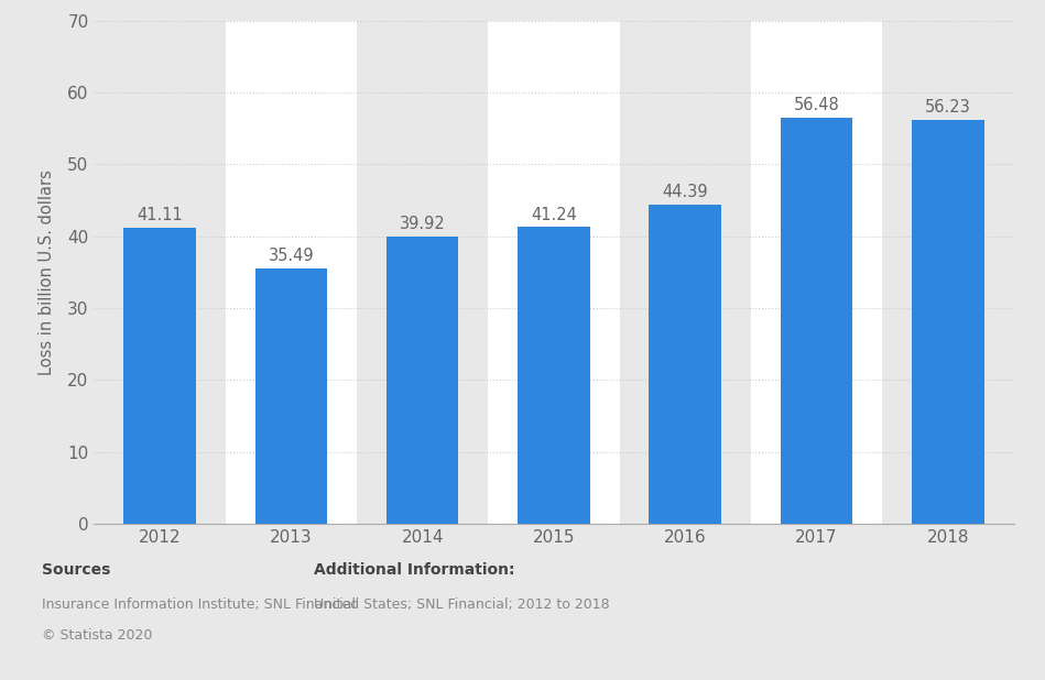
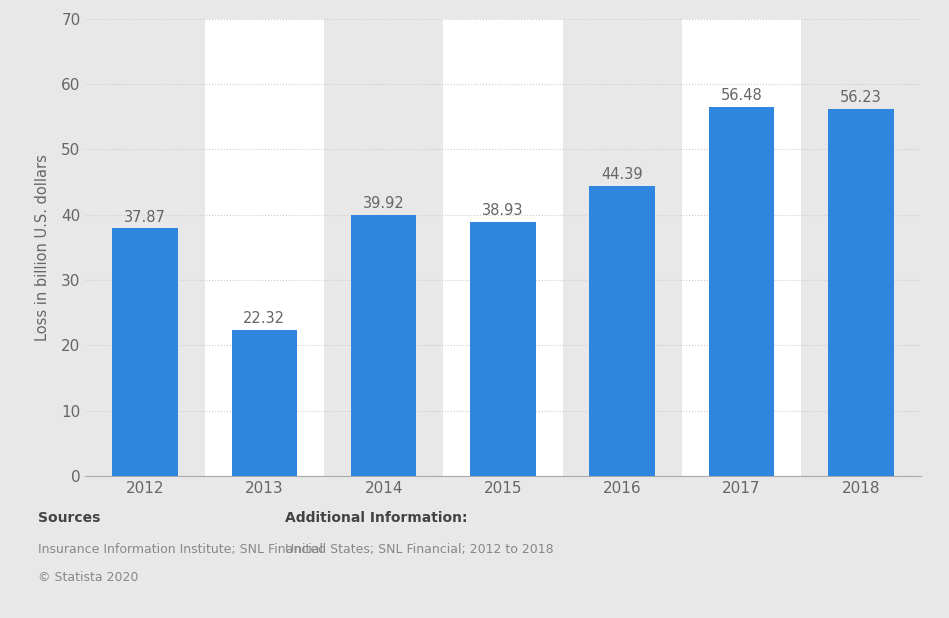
2012: 41.11 -> 37.87
2013: 35.49 -> 22.32
2015: 41.24 -> 38.93
